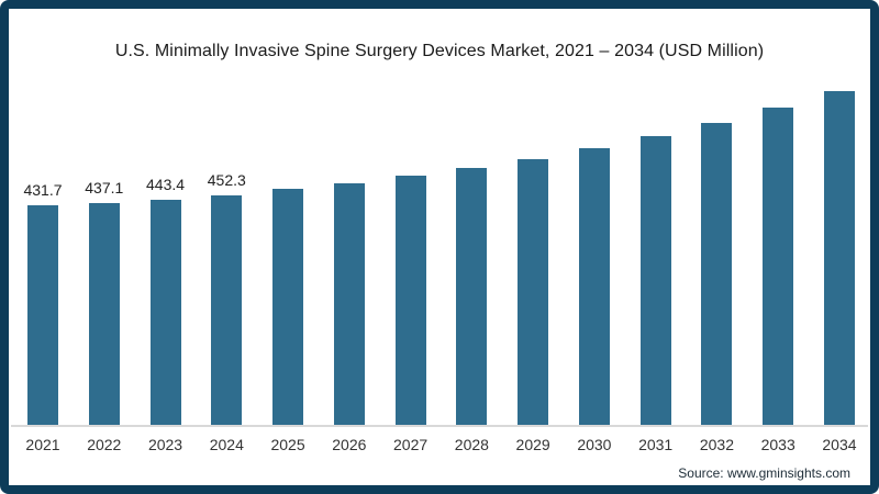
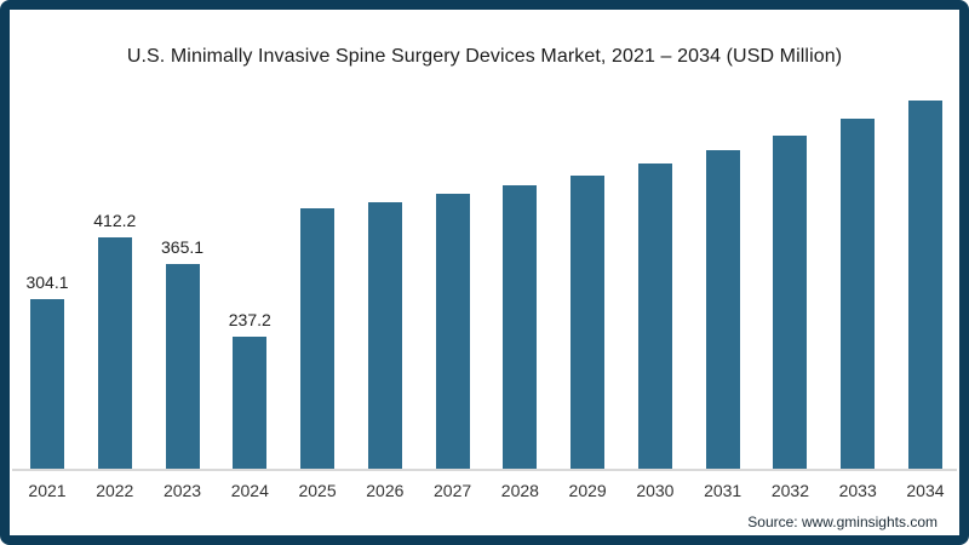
2021: 431.7 -> 304.1
2022: 437.1 -> 412.2
2023: 443.4 -> 365.1
2024: 452.3 -> 237.2
